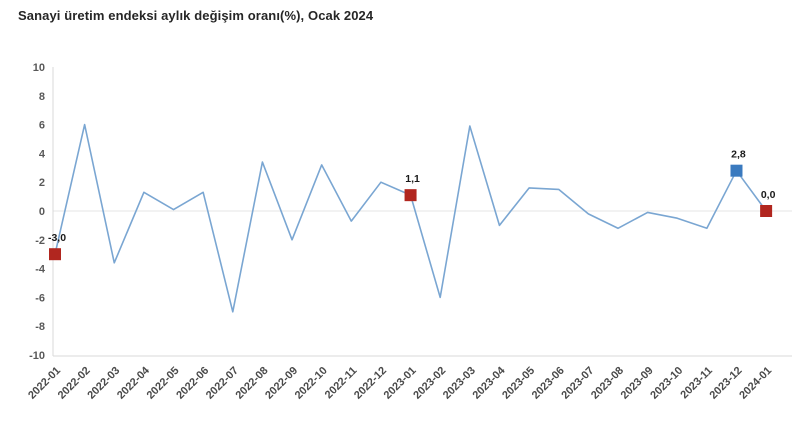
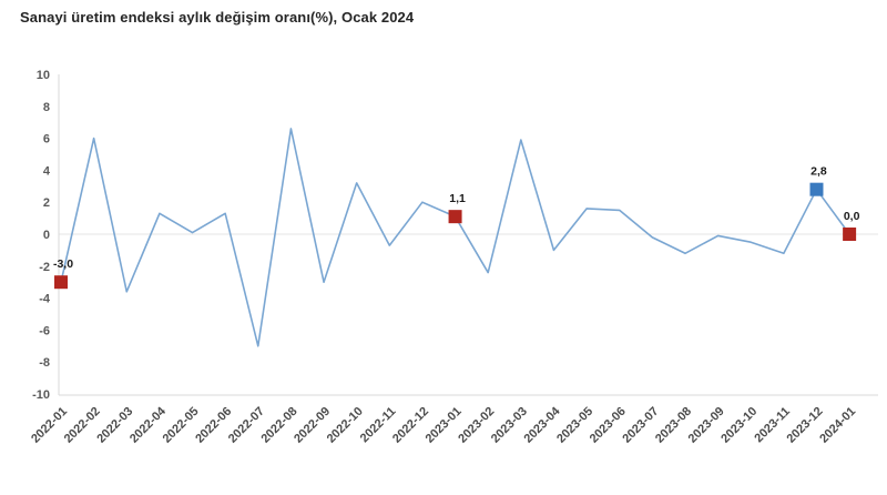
2022-08: 3.4 -> 6.6
2022-09: -2.0 -> -3.0
2023-02: -6.0 -> -2.4
